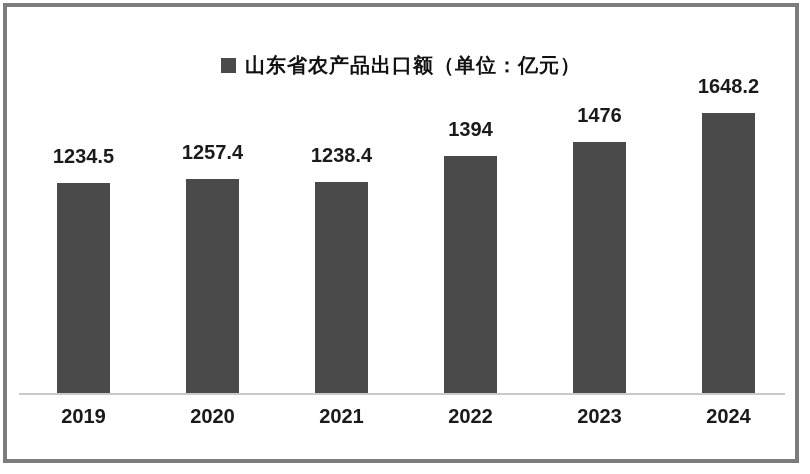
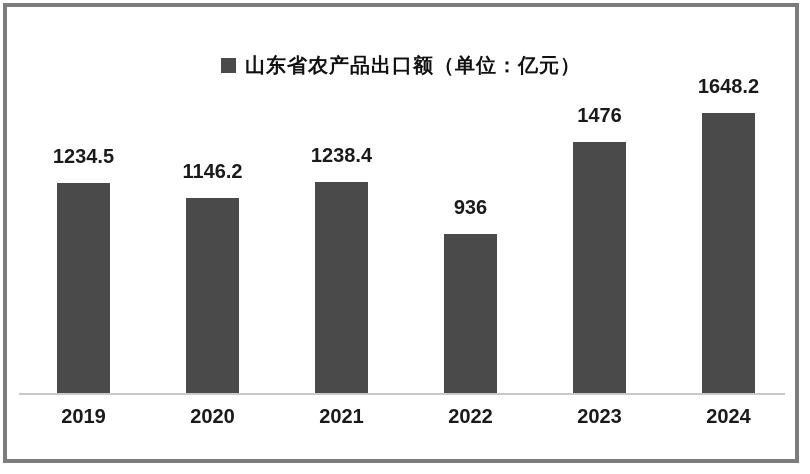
2020: 1257.4 -> 1146.2
2022: 1394 -> 936
